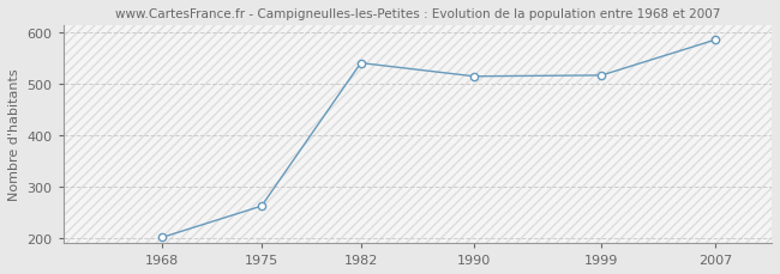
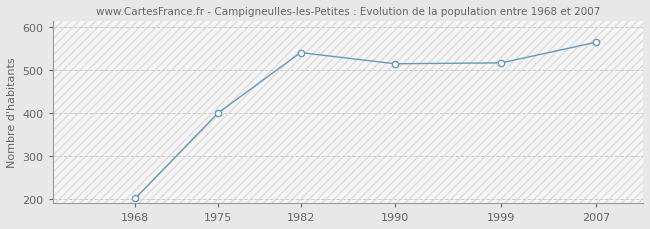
1975: 262 -> 400
2007: 586 -> 565
